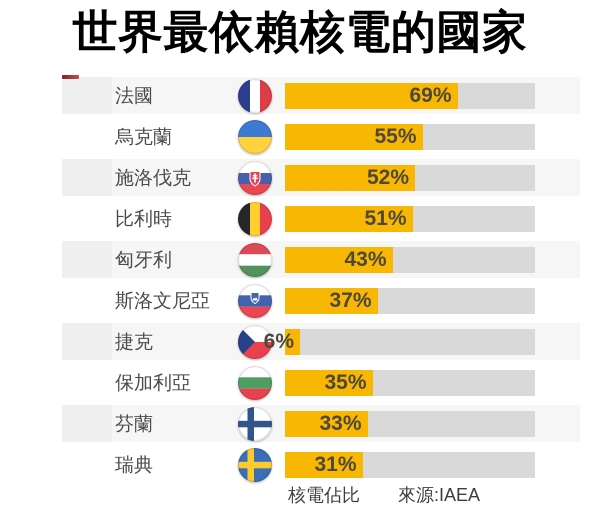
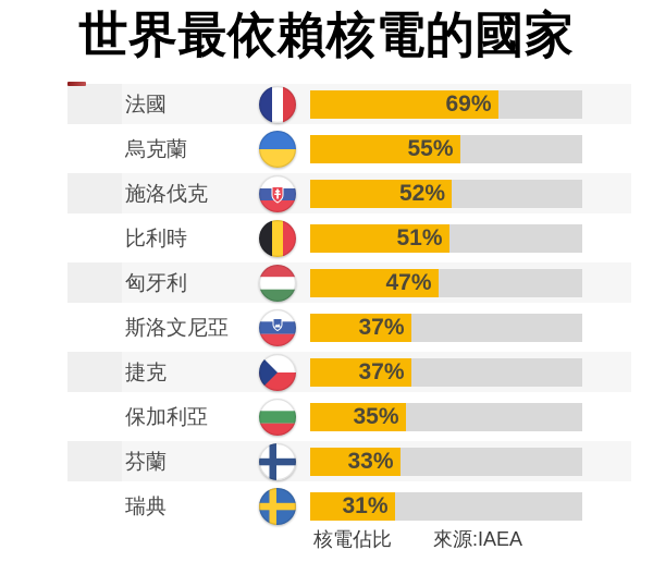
匈牙利: 43% -> 47%
捷克: 6% -> 37%
